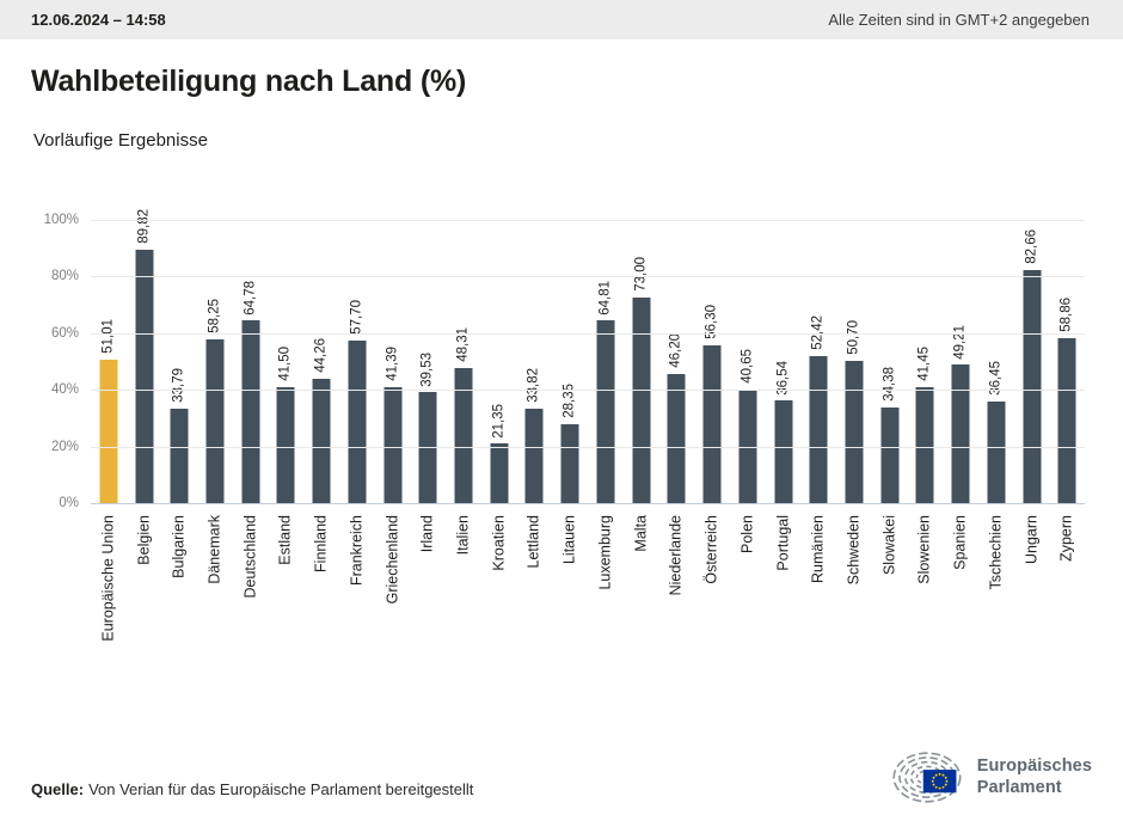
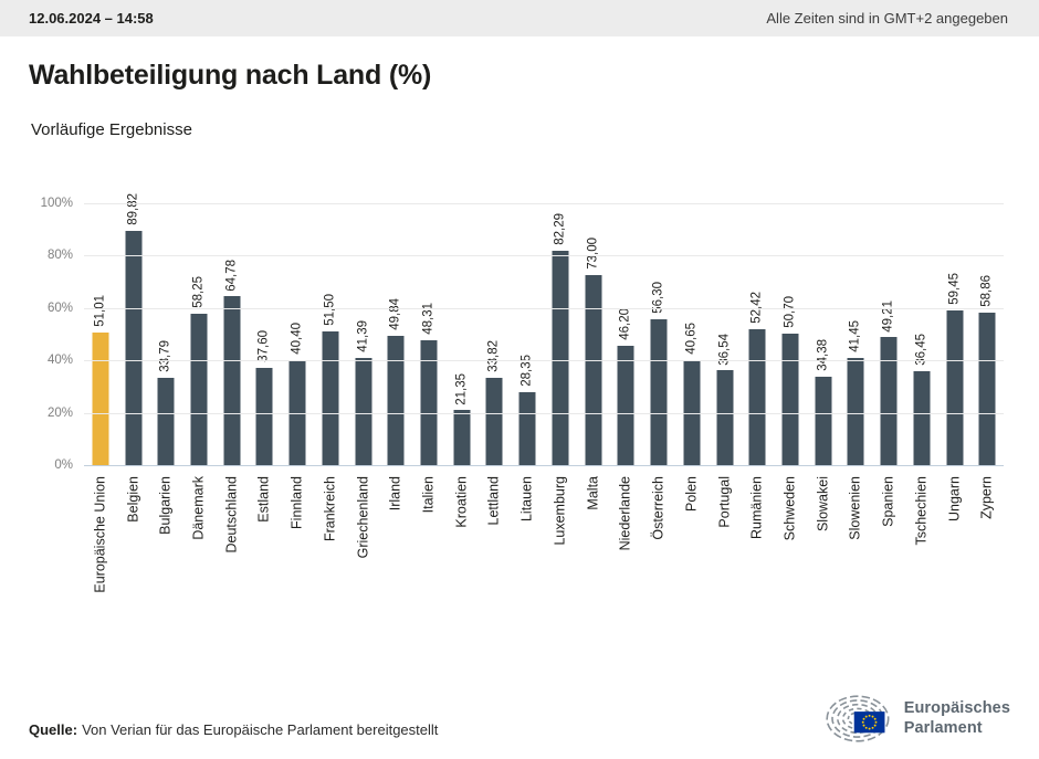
Estland: 41,50 -> 37,60
Finnland: 44,26 -> 40,40
Frankreich: 57,70 -> 51,50
Irland: 39,53 -> 49,84
Luxemburg: 64,81 -> 82,29
Ungarn: 82,66 -> 59,45
